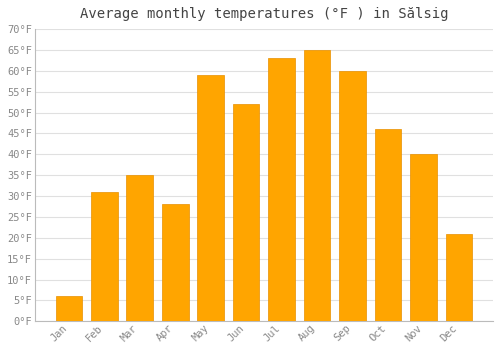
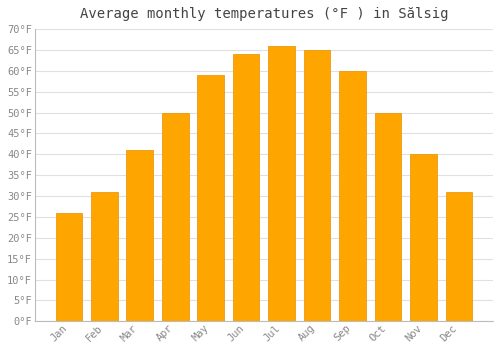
Jan: 6°F -> 26°F
Mar: 35°F -> 41°F
Apr: 28°F -> 50°F
Jun: 52°F -> 64°F
Jul: 63°F -> 66°F
Oct: 46°F -> 50°F
Dec: 21°F -> 31°F
